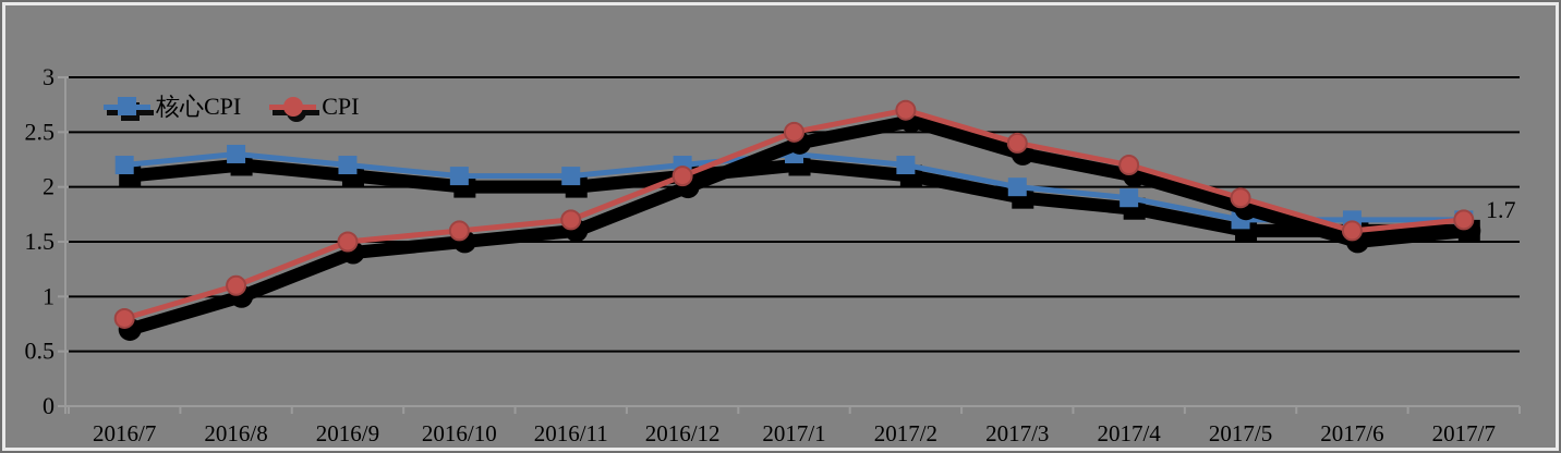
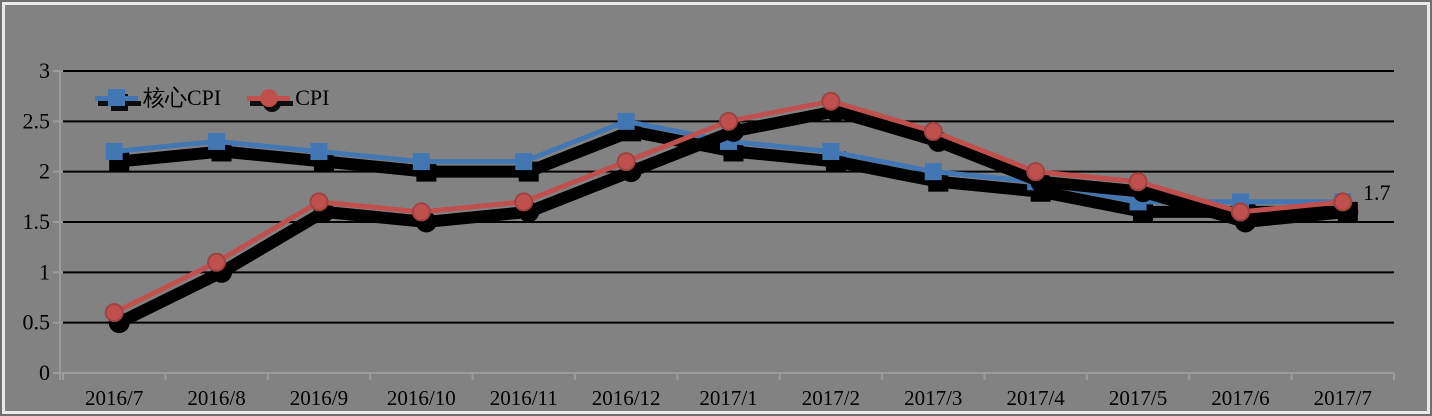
CPI/2016/7: 0.8 -> 0.6
CPI/2016/9: 1.5 -> 1.7
核心CPI/2016/12: 2.2 -> 2.5
CPI/2017/4: 2.2 -> 2.0
